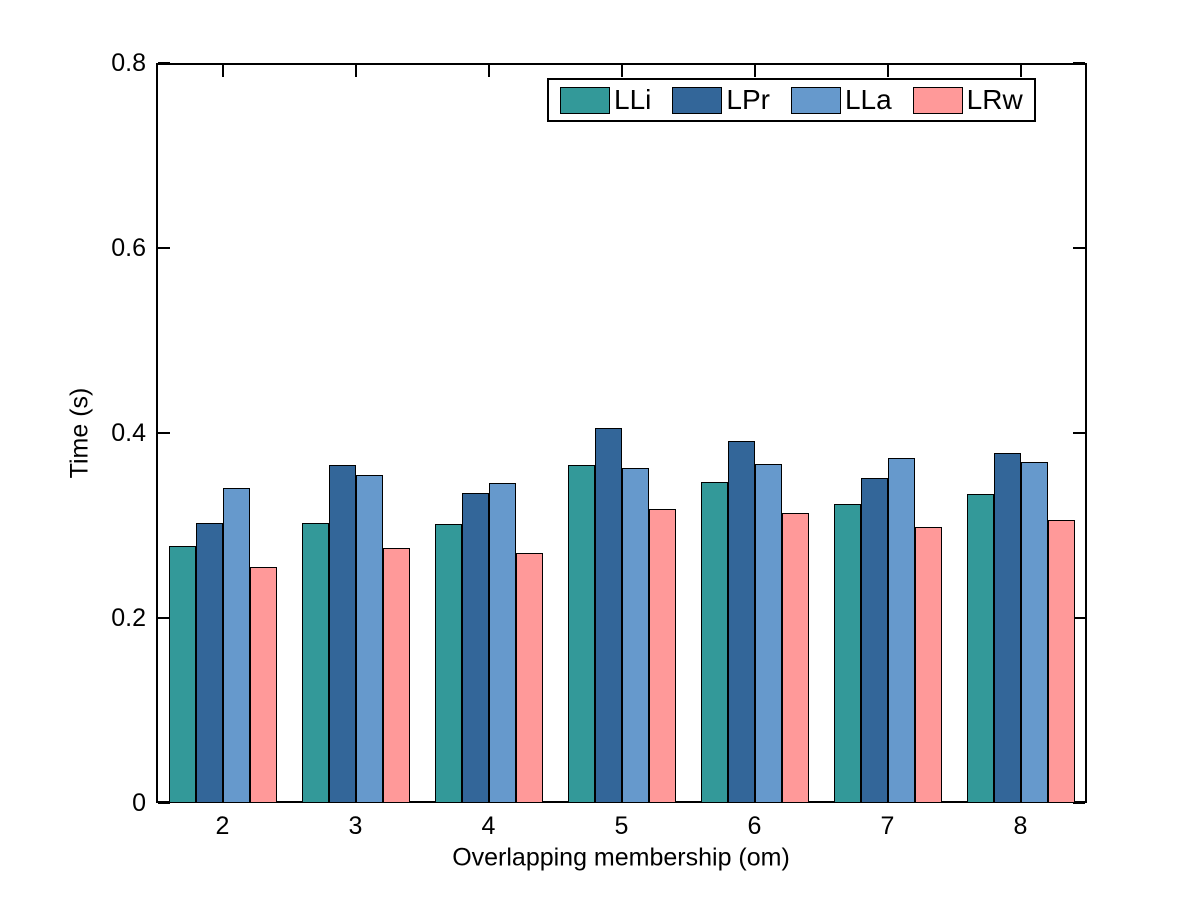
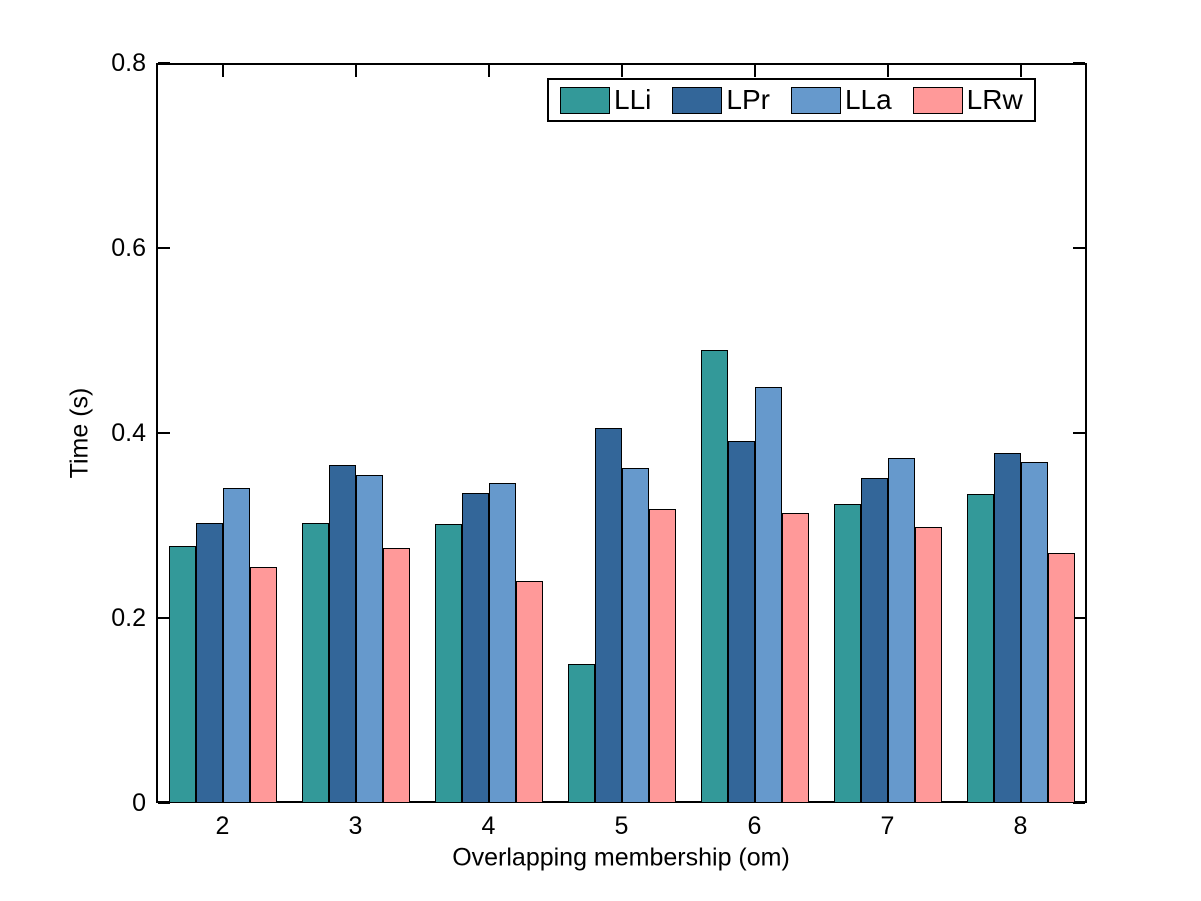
LRw/4: 0.27 -> 0.24
LLi/5: 0.36 -> 0.15
LLi/6: 0.35 -> 0.49
LLa/6: 0.37 -> 0.45
LRw/8: 0.31 -> 0.27
